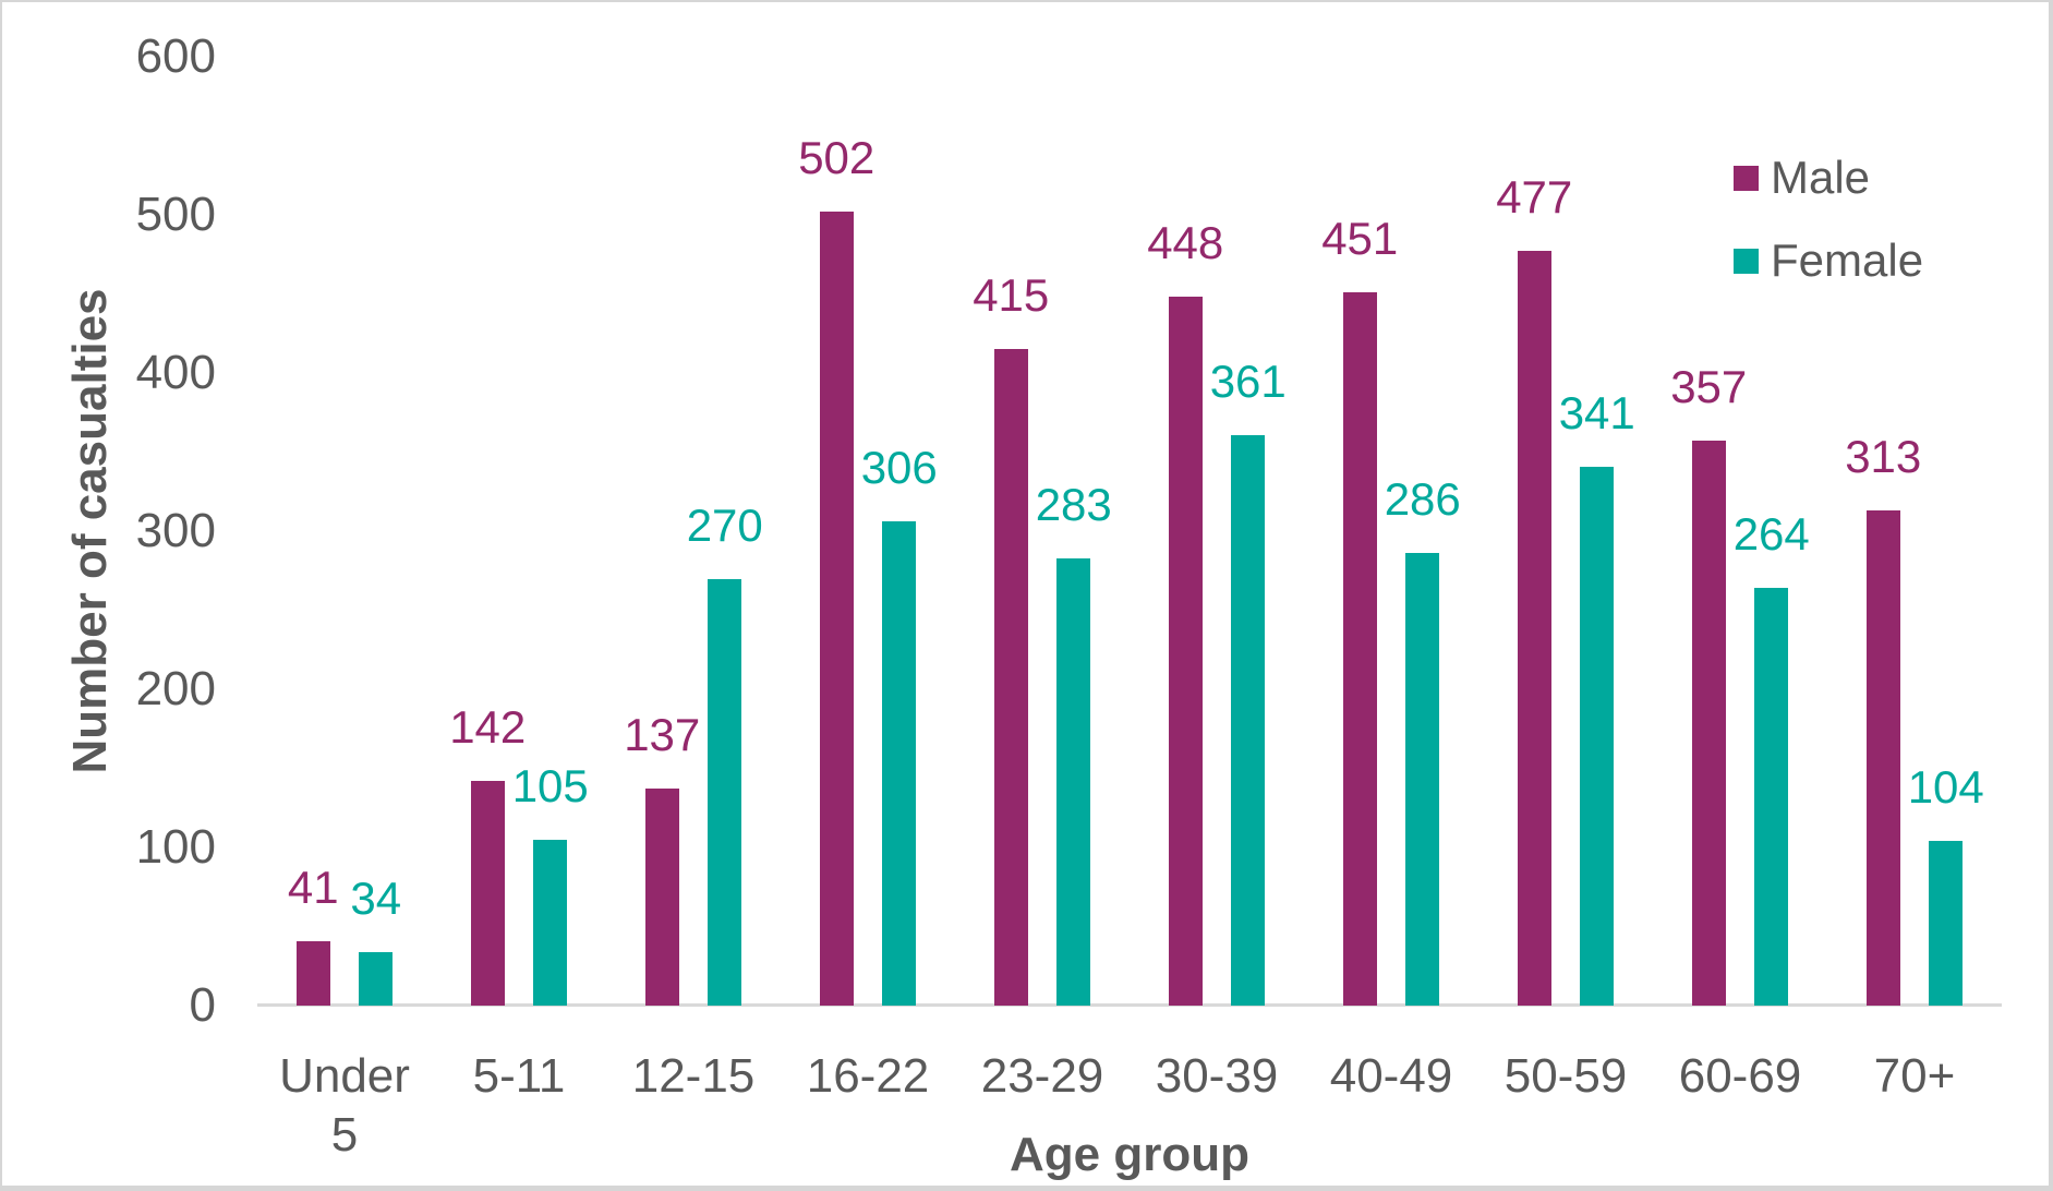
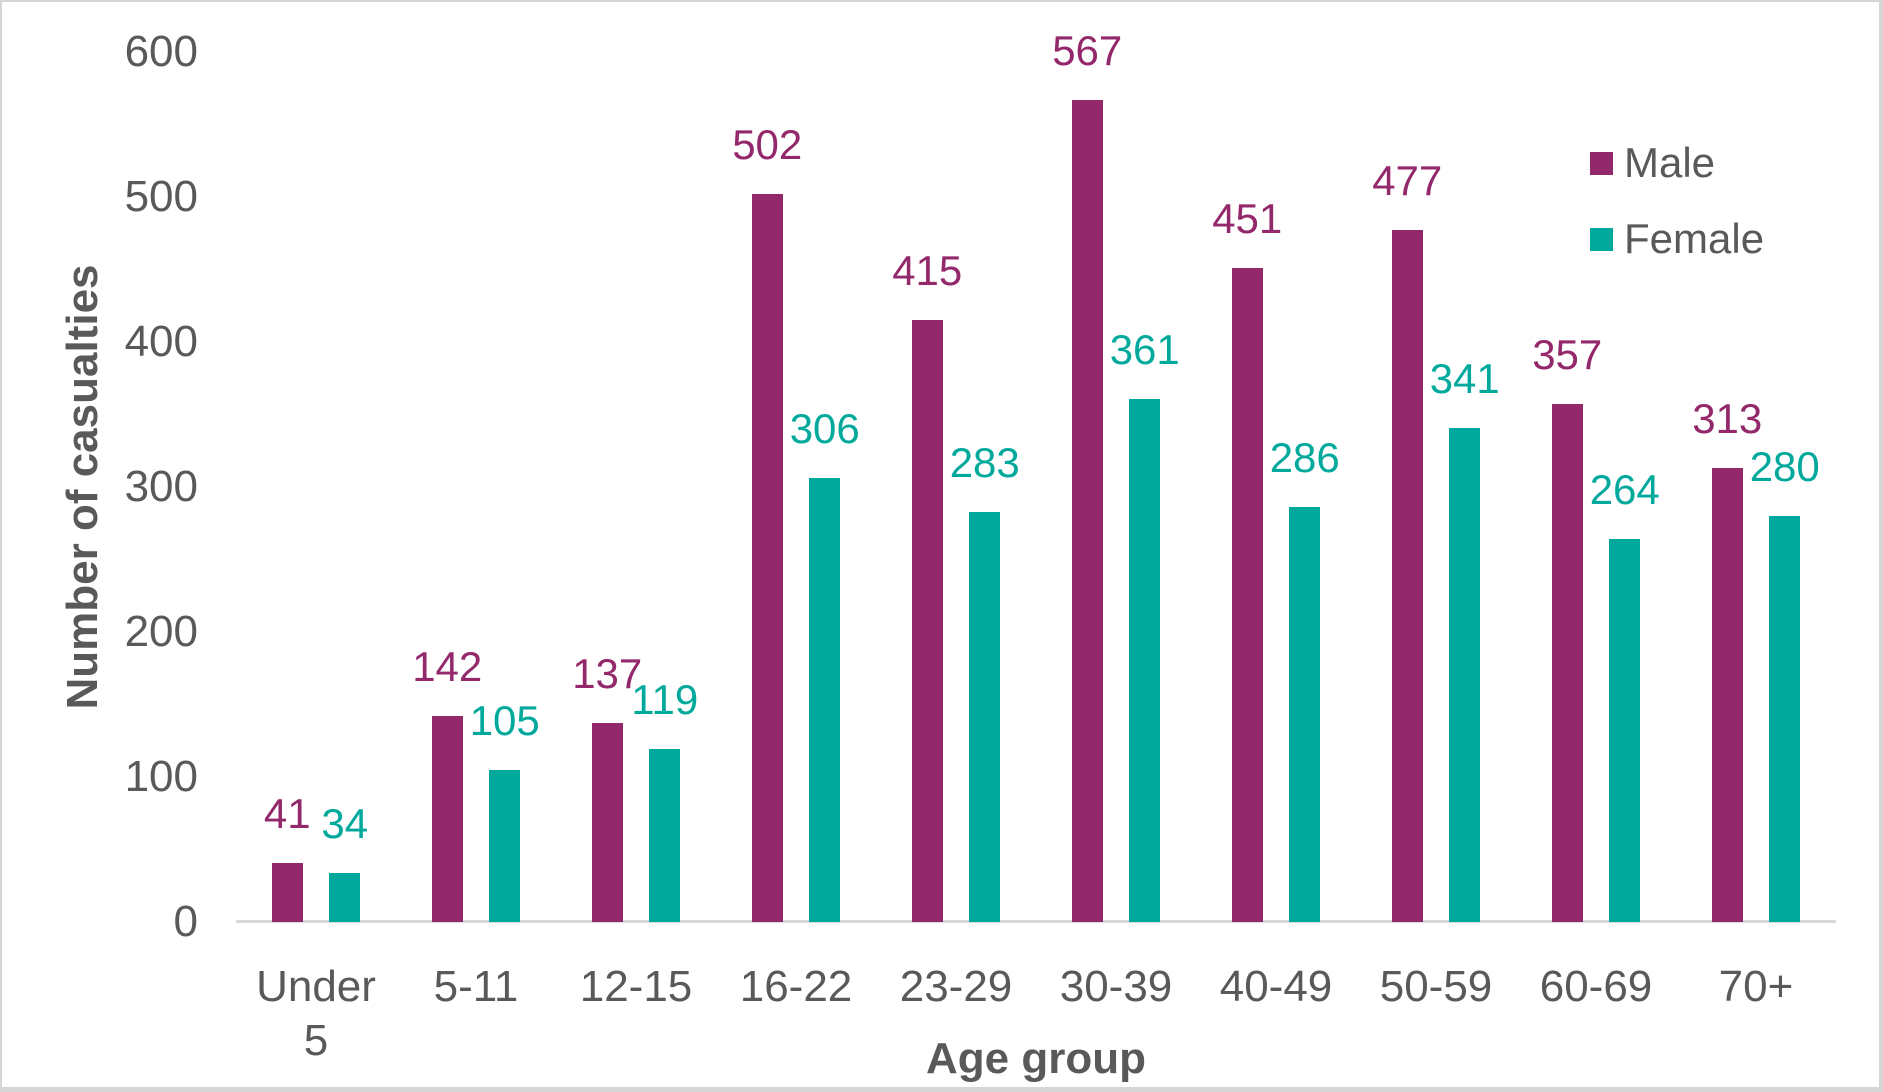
Female/12-15: 270 -> 119
Male/30-39: 448 -> 567
Female/70+: 104 -> 280
